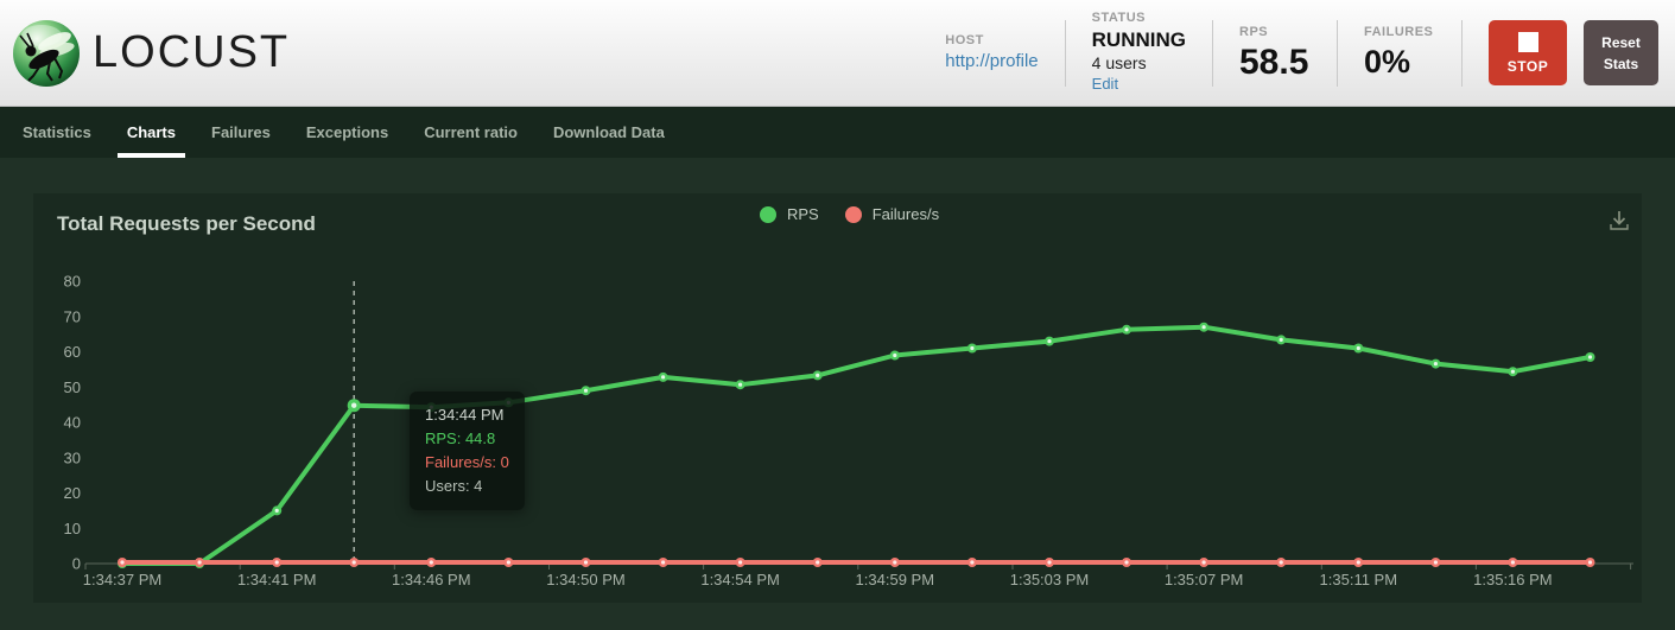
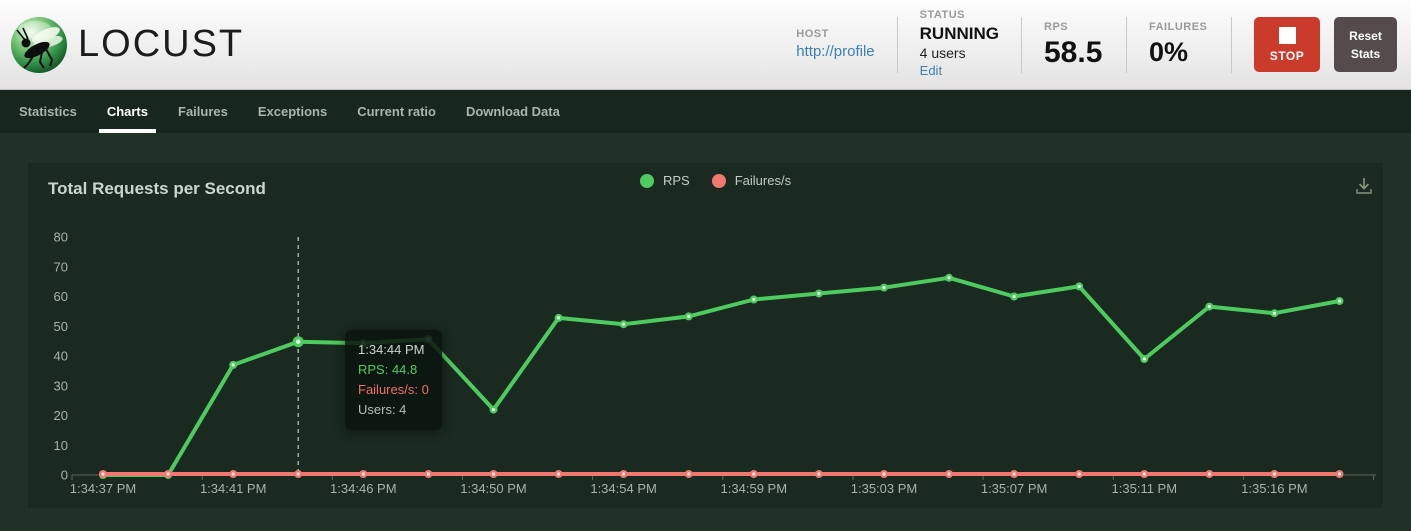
RPS/1:34:41 PM: 15 -> 37
RPS/1:34:50 PM: 49 -> 22
RPS/1:35:07 PM: 67 -> 60
RPS/1:35:11 PM: 61 -> 39
